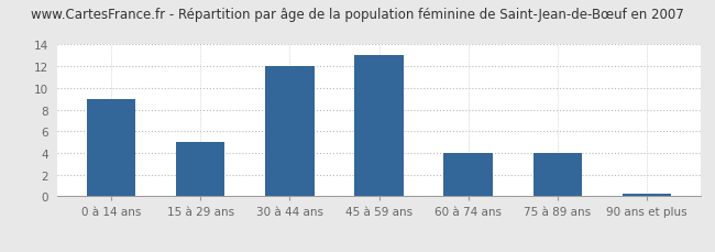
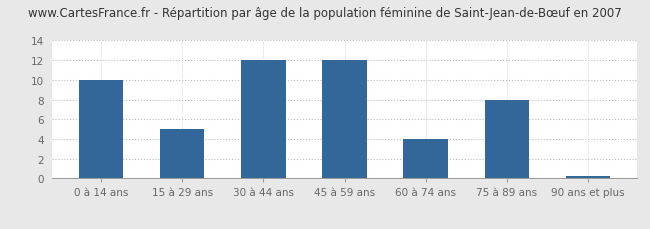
0 à 14 ans: 9.0 -> 10.0
45 à 59 ans: 13.0 -> 12.0
75 à 89 ans: 4.0 -> 8.0
